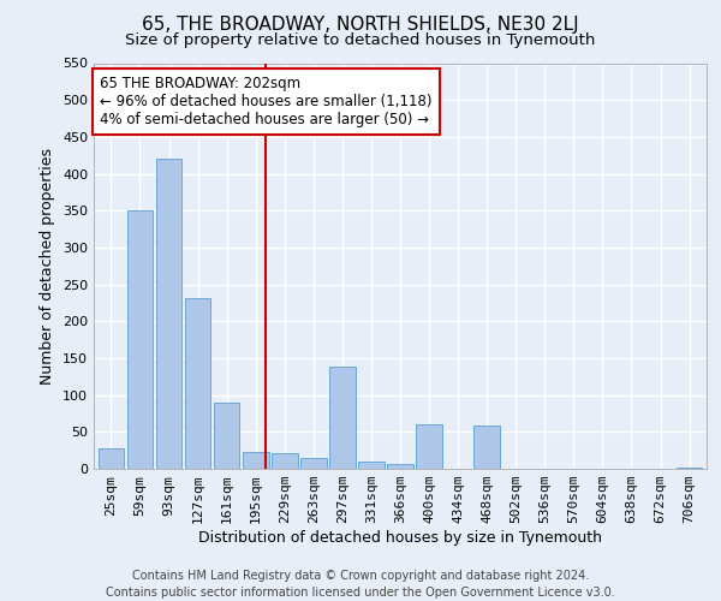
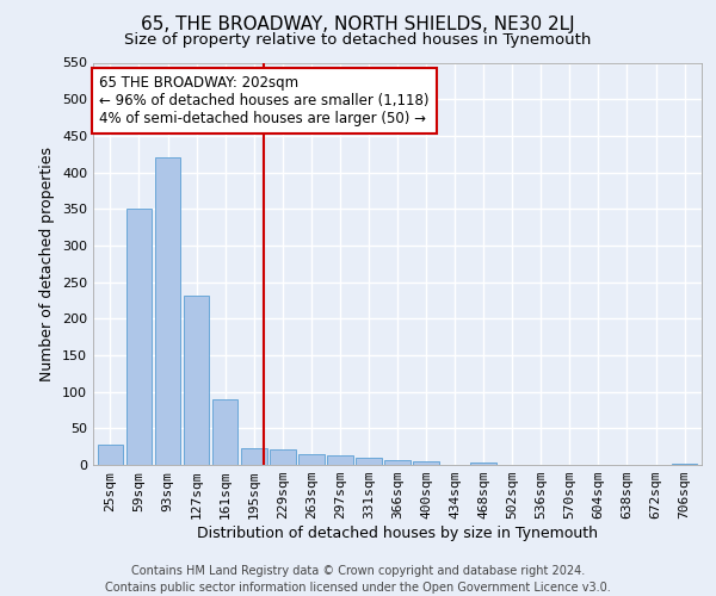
297sqm: 138 -> 13
400sqm: 60 -> 5
468sqm: 58 -> 3
